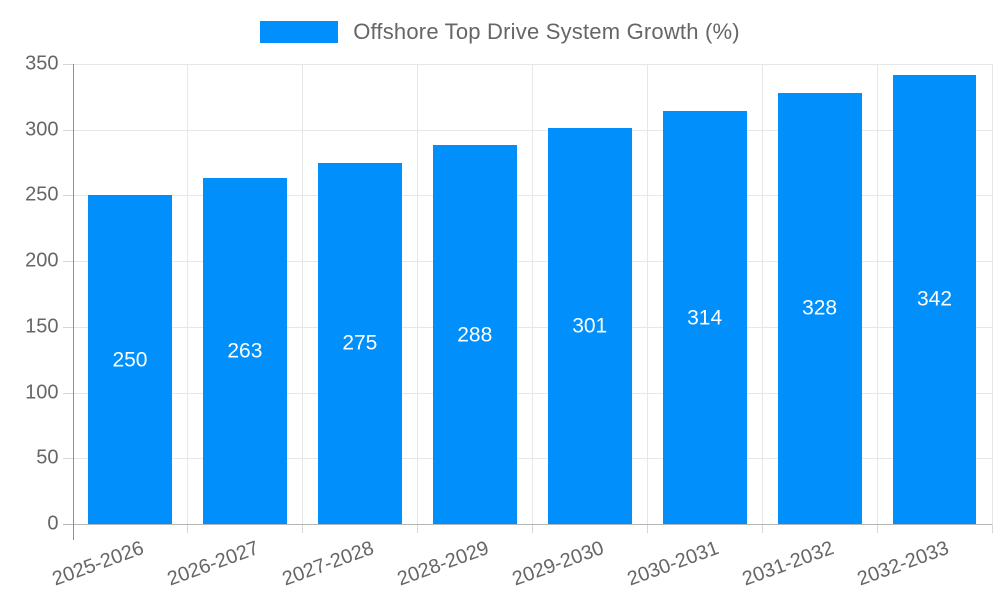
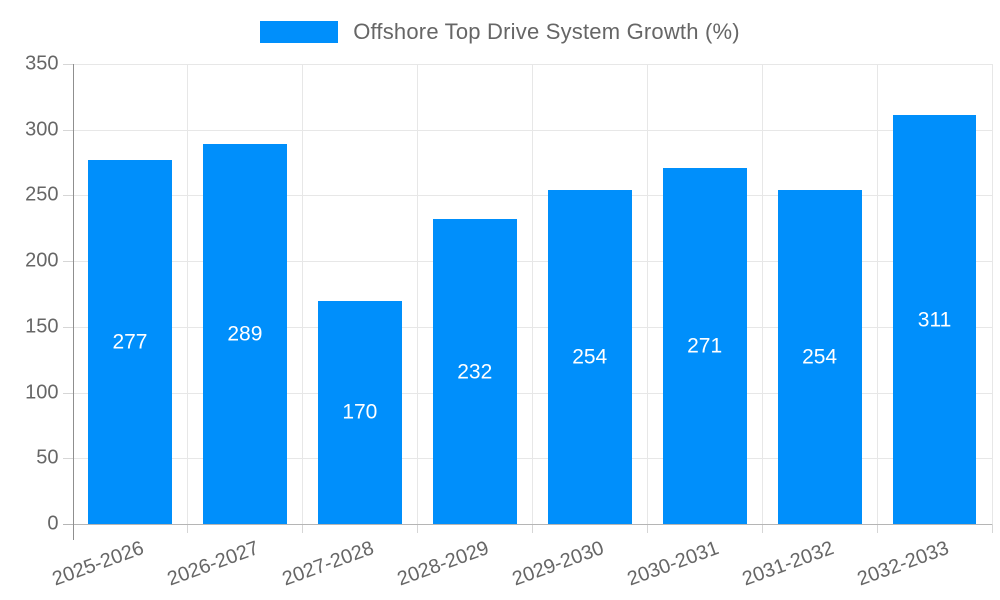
2025-2026: 250 -> 277
2026-2027: 263 -> 289
2027-2028: 275 -> 170
2028-2029: 288 -> 232
2029-2030: 301 -> 254
2030-2031: 314 -> 271
2031-2032: 328 -> 254
2032-2033: 342 -> 311
